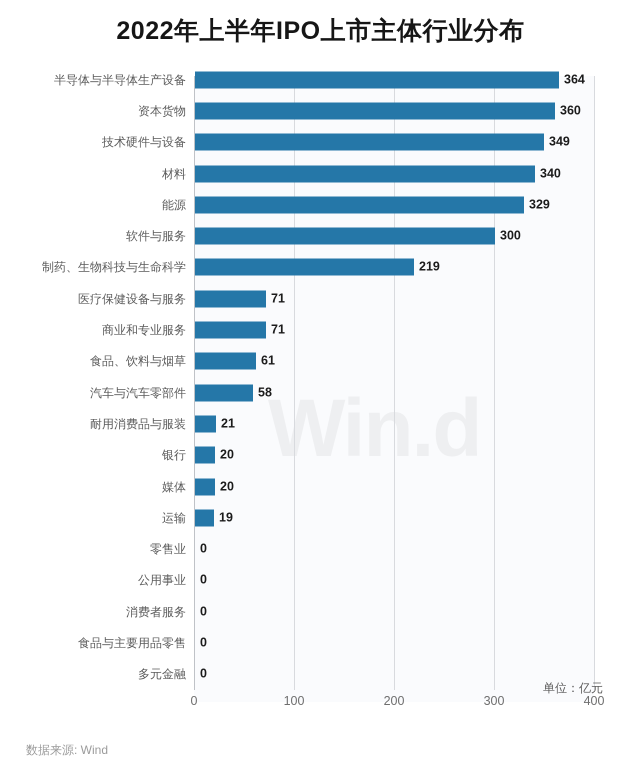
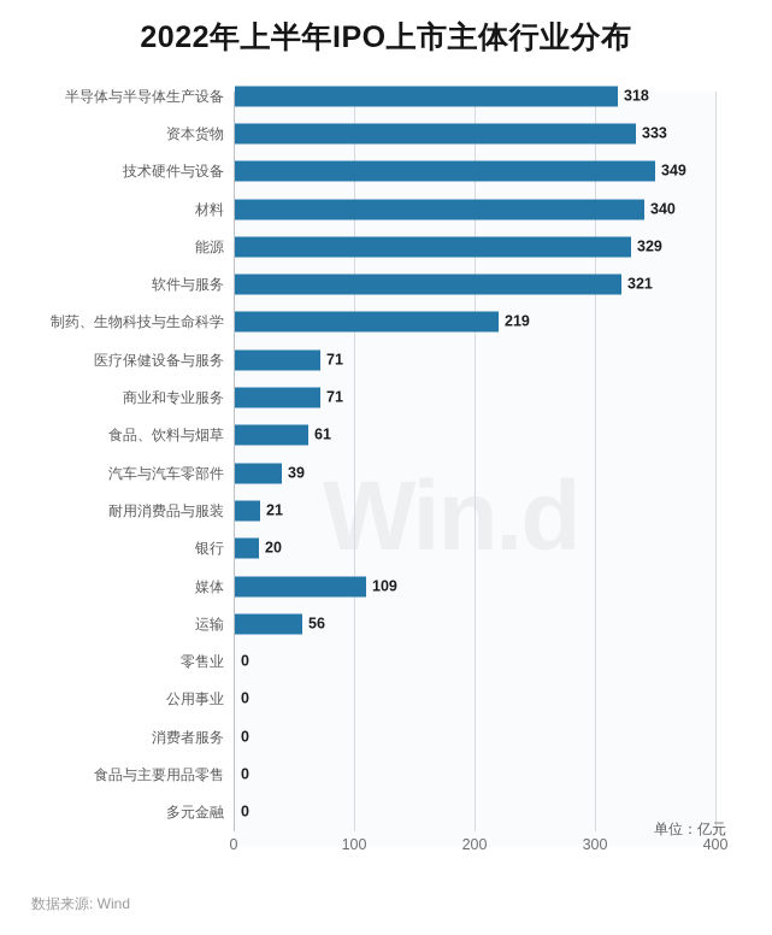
半导体与半导体生产设备: 364 -> 318
资本货物: 360 -> 333
软件与服务: 300 -> 321
汽车与汽车零部件: 58 -> 39
媒体: 20 -> 109
运输: 19 -> 56
